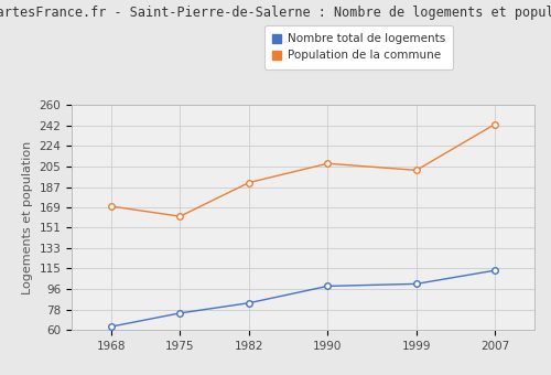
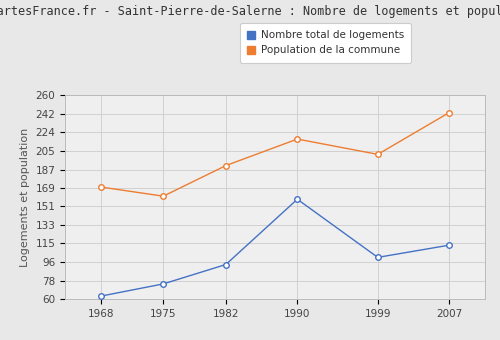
Nombre total de logements/1982: 84 -> 94
Nombre total de logements/1990: 99 -> 158
Population de la commune/1990: 208 -> 217
